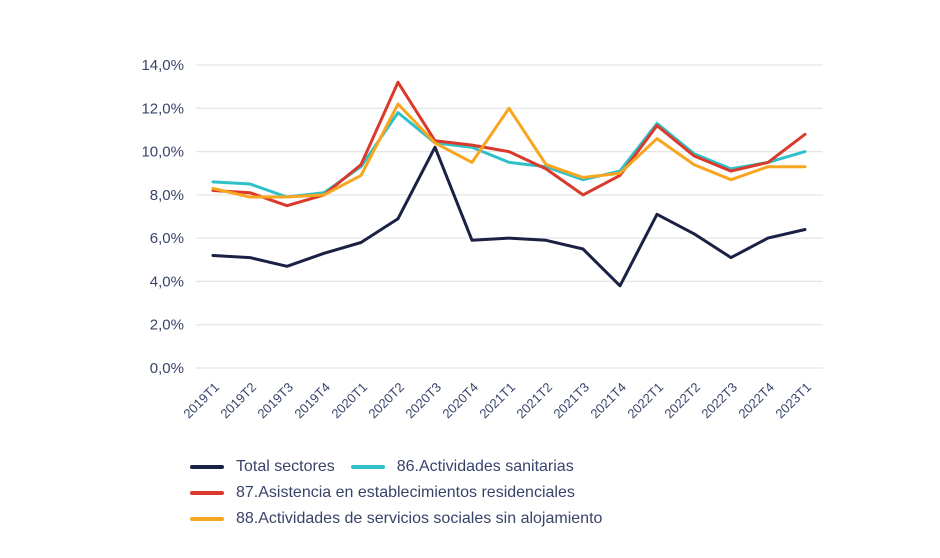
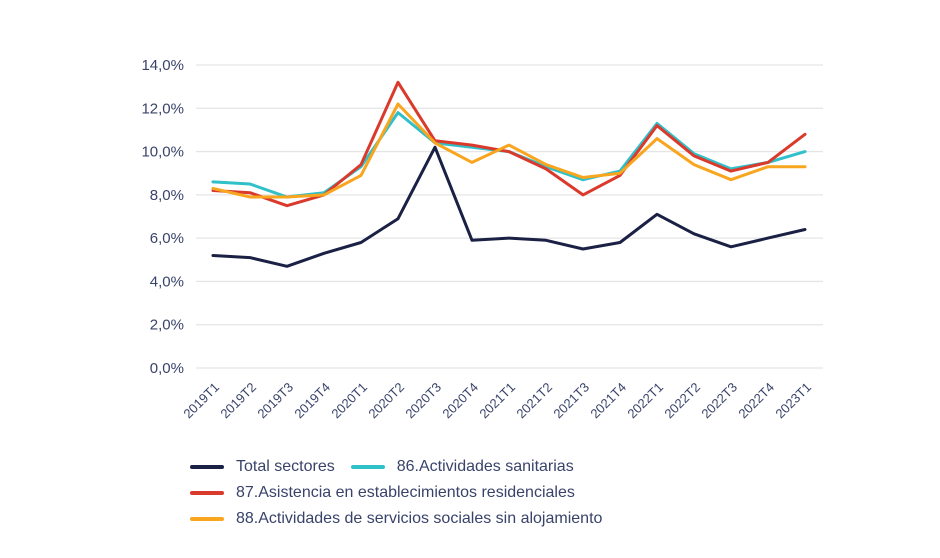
86.Actividades sanitarias/2021T1: 9,5% -> 10,0%
88.Actividades de servicios sociales sin alojamiento/2021T1: 12,0% -> 10,3%
Total sectores/2021T4: 3,8% -> 5,8%
Total sectores/2022T3: 5,1% -> 5,6%
